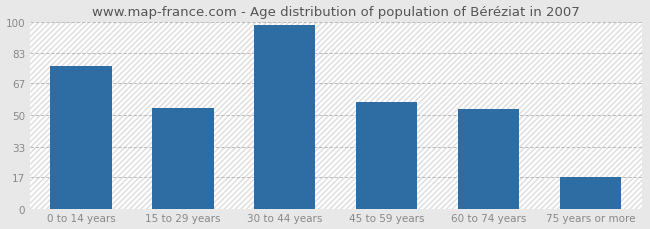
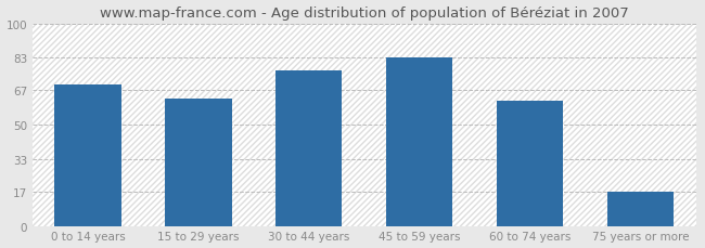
0 to 14 years: 76 -> 70
15 to 29 years: 54 -> 63
30 to 44 years: 98 -> 77
45 to 59 years: 57 -> 83
60 to 74 years: 53 -> 62
